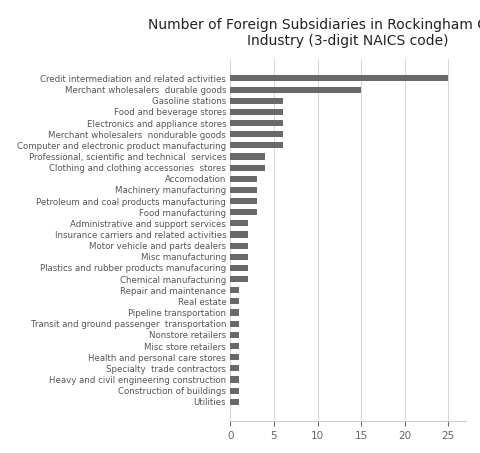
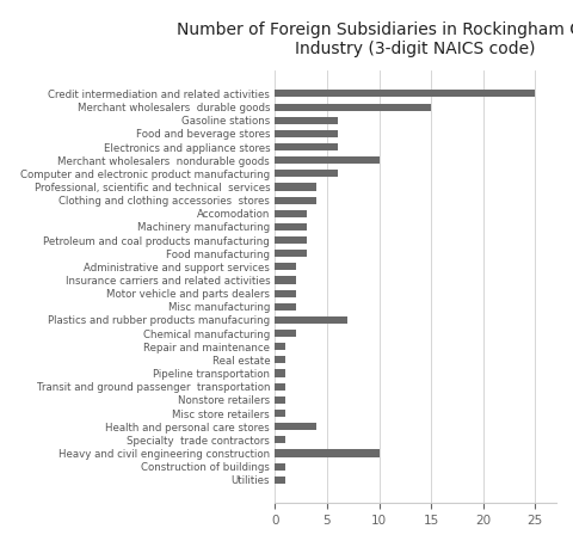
Merchant wholesalers nondurable goods: 6 -> 10
Plastics and rubber products manufacuring: 2 -> 7
Health and personal care stores: 1 -> 4
Heavy and civil engineering construction: 1 -> 10
